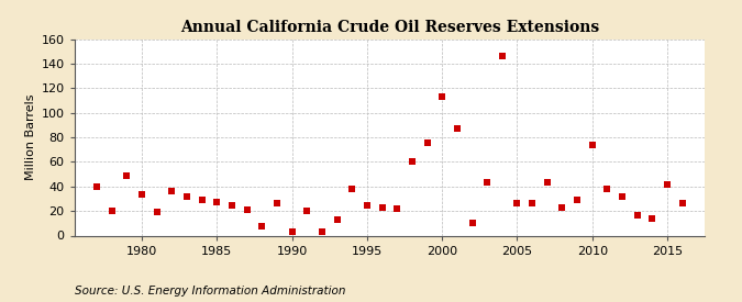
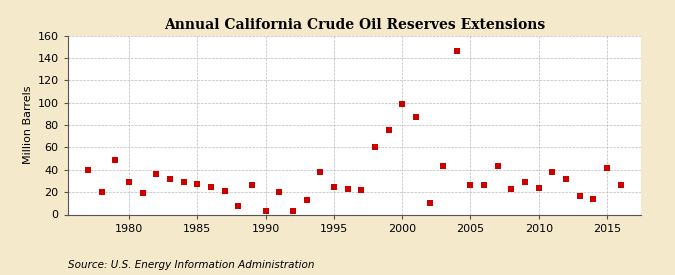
1980: 34 -> 29
2000: 113 -> 99
2010: 74 -> 24
